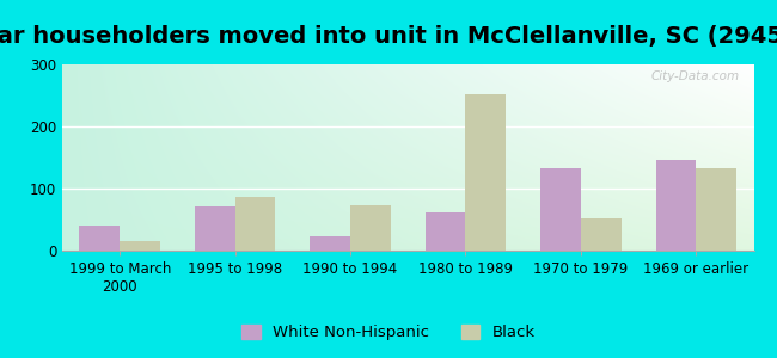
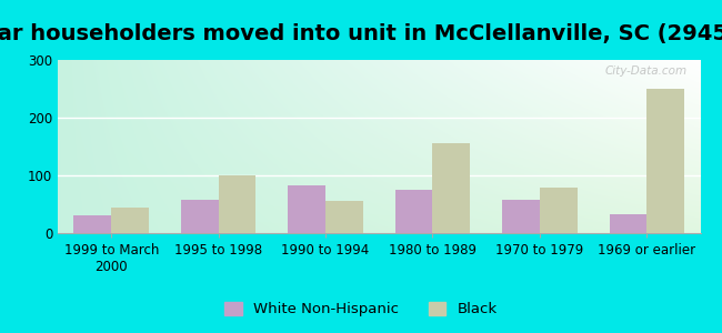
White Non-Hispanic/1999 to March 2000: 40 -> 30
Black/1999 to March 2000: 16 -> 45
White Non-Hispanic/1995 to 1998: 72 -> 57
Black/1995 to 1998: 86 -> 100
White Non-Hispanic/1990 to 1994: 24 -> 82
Black/1990 to 1994: 74 -> 55
White Non-Hispanic/1980 to 1989: 62 -> 75
Black/1980 to 1989: 252 -> 155
White Non-Hispanic/1970 to 1979: 132 -> 58
Black/1970 to 1979: 52 -> 78
White Non-Hispanic/1969 or earlier: 146 -> 33
Black/1969 or earlier: 132 -> 250
